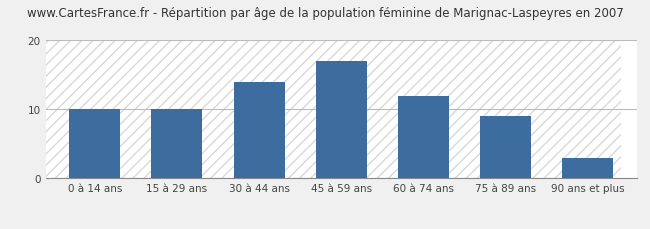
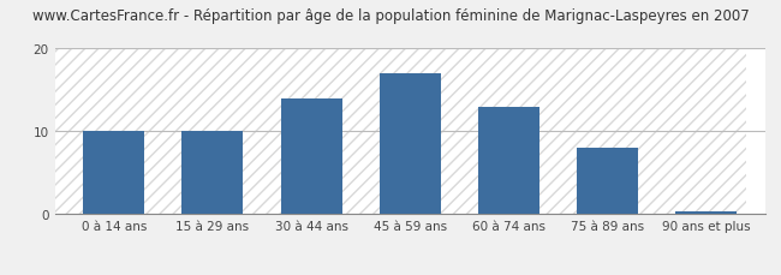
60 à 74 ans: 12.0 -> 13.0
75 à 89 ans: 9.0 -> 8.0
90 ans et plus: 3.0 -> 0.3
